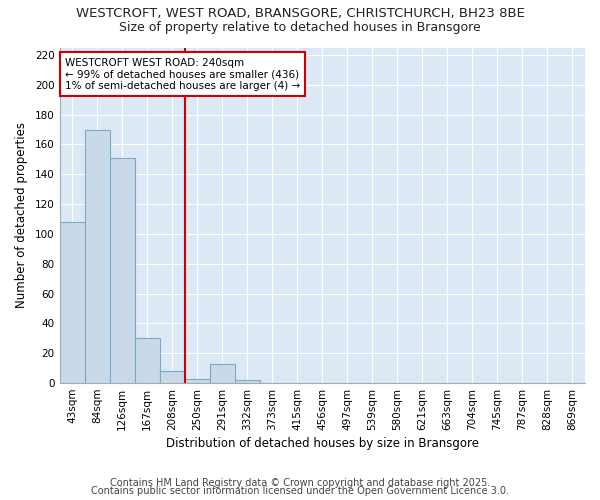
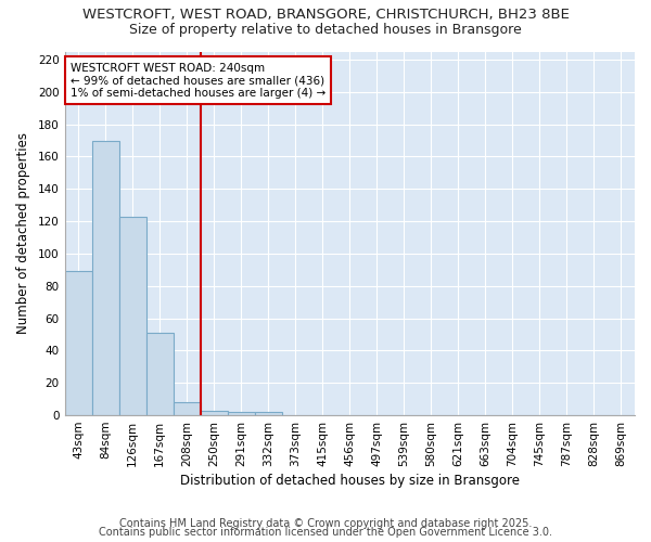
43sqm: 108 -> 89
126sqm: 151 -> 123
167sqm: 30 -> 51
291sqm: 13 -> 2
